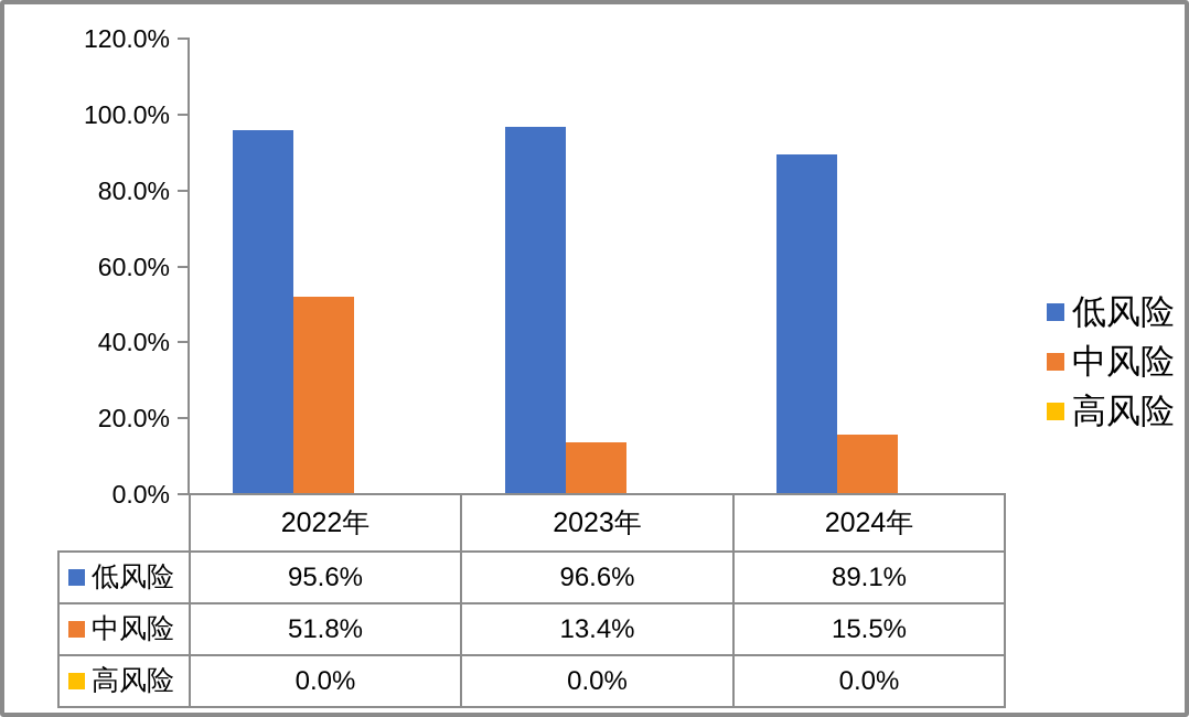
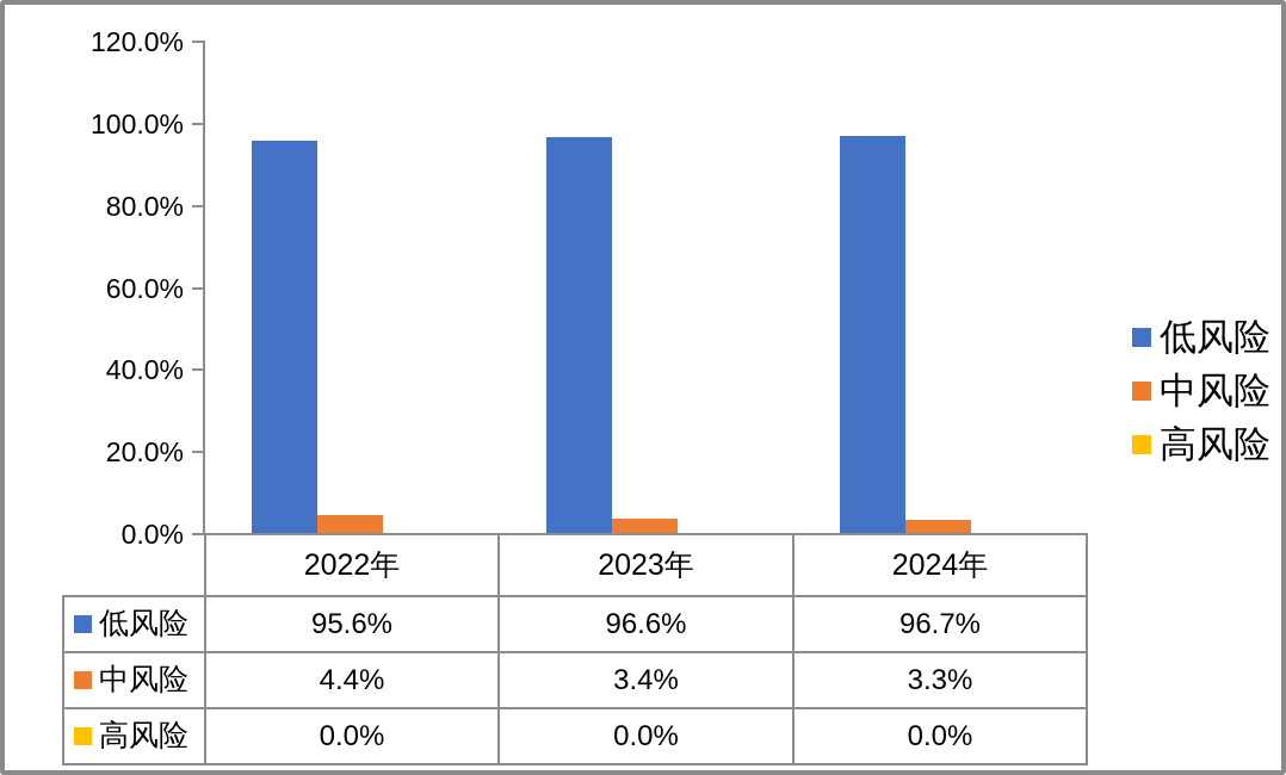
中风险/2022年: 51.8% -> 4.4%
中风险/2023年: 13.4% -> 3.4%
低风险/2024年: 89.1% -> 96.7%
中风险/2024年: 15.5% -> 3.3%
